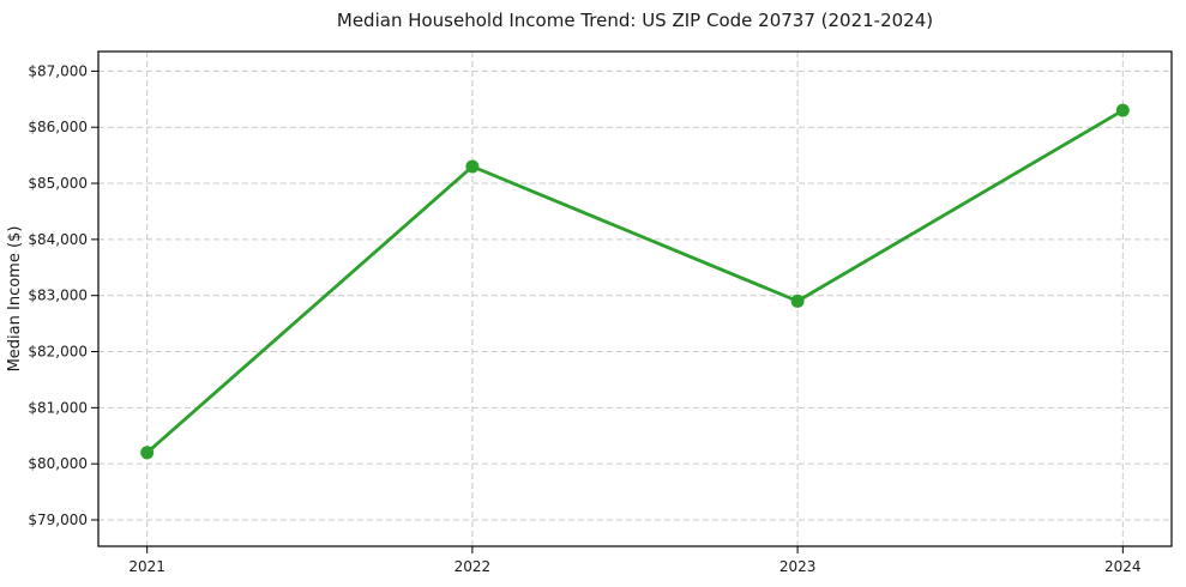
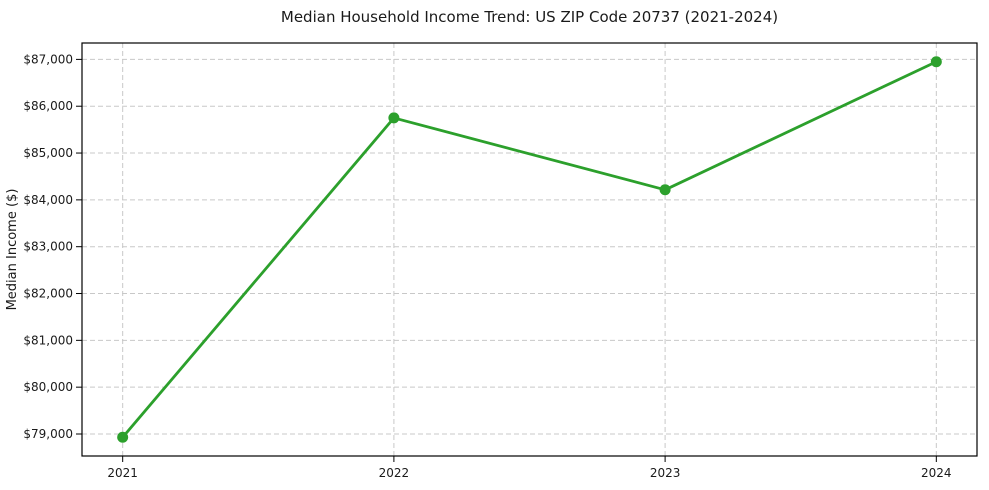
2021: $80200 -> $78900
2022: $85300 -> $85800
2023: $82900 -> $84200
2024: $86300 -> $87000
